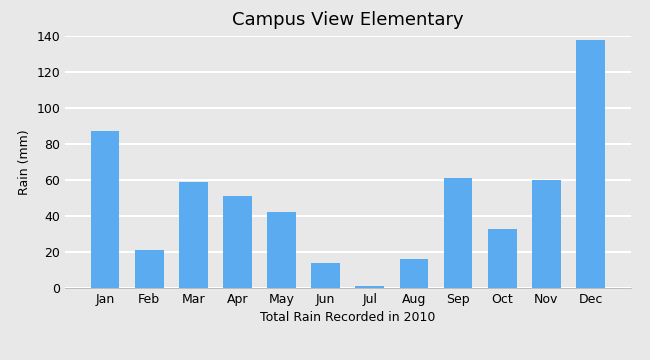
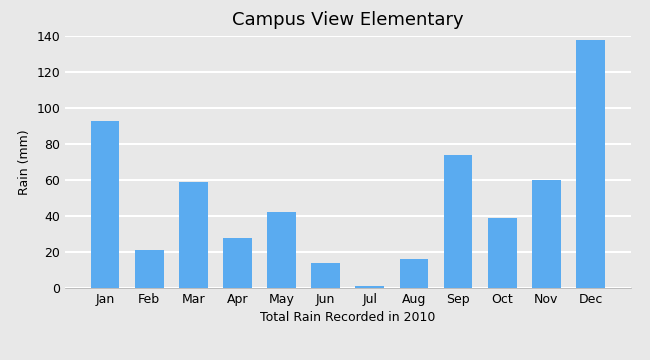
Jan: 87 -> 93
Apr: 51 -> 28
Sep: 61 -> 74
Oct: 33 -> 39
